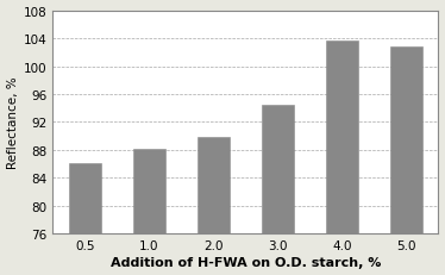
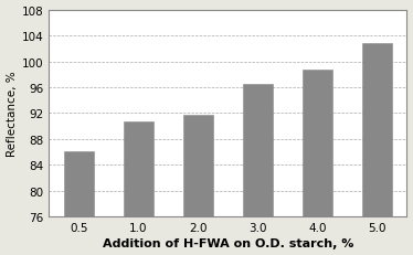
1.0: 88.2 -> 90.8
2.0: 89.8 -> 91.8
3.0: 94.4 -> 96.5
4.0: 103.6 -> 98.8
